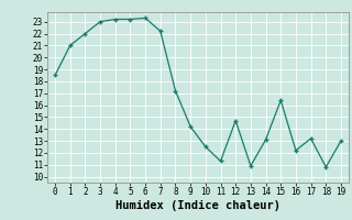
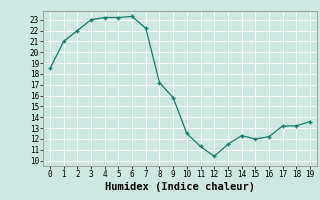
9: 14.2 -> 15.8
12: 14.7 -> 10.4
13: 10.9 -> 11.5
14: 13.1 -> 12.3
15: 16.4 -> 12.0
18: 10.8 -> 13.2
19: 13.0 -> 13.6
